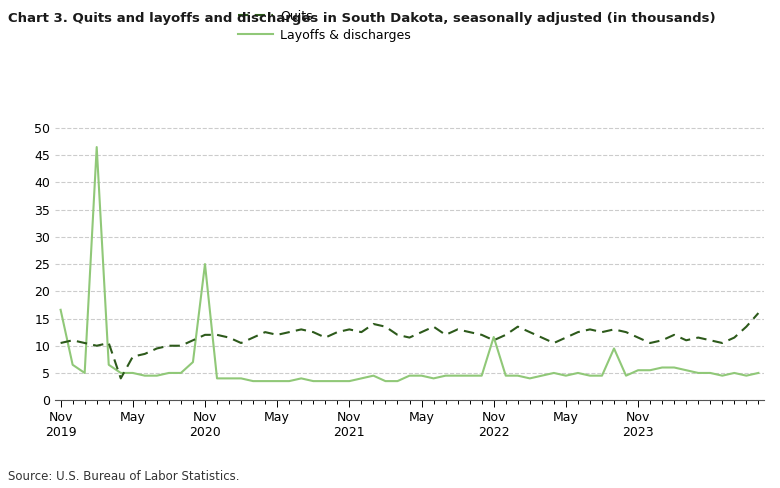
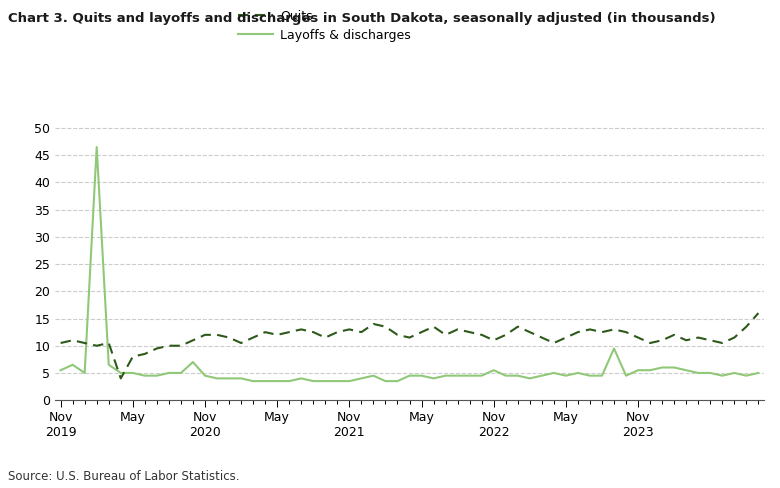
Layoffs & discharges/Nov 2019: 16.6 -> 5.5
Layoffs & discharges/Nov 2020: 25.0 -> 4.5
Layoffs & discharges/Nov 2022: 11.6 -> 5.5
